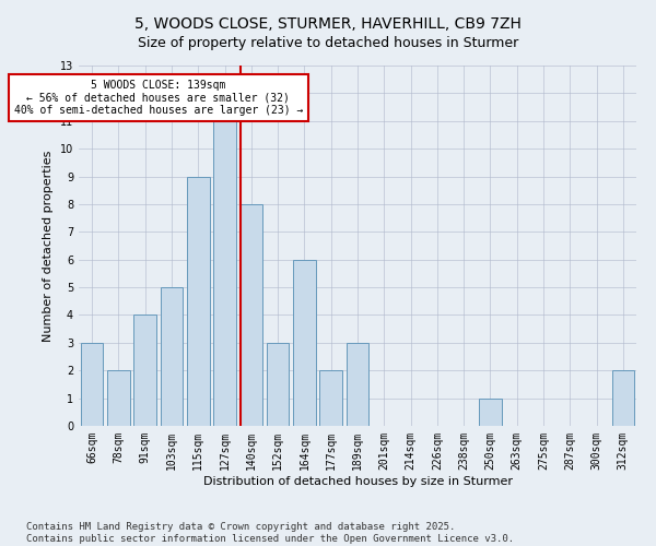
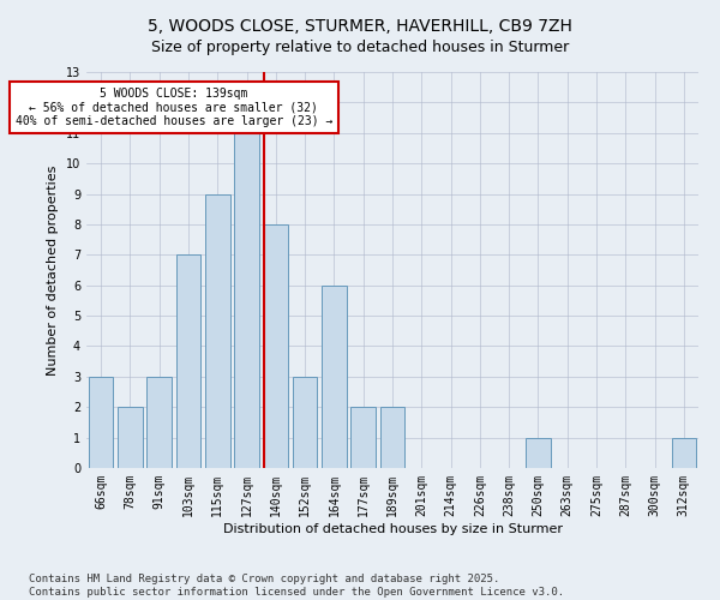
91sqm: 4 -> 3
103sqm: 5 -> 7
189sqm: 3 -> 2
312sqm: 2 -> 1
